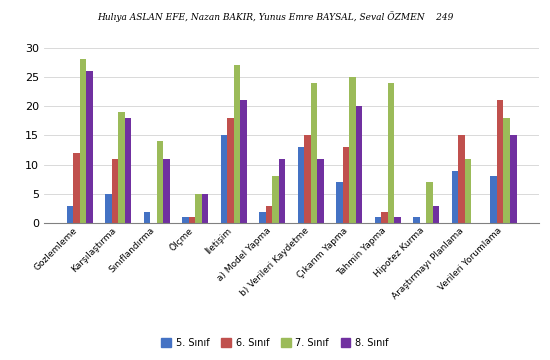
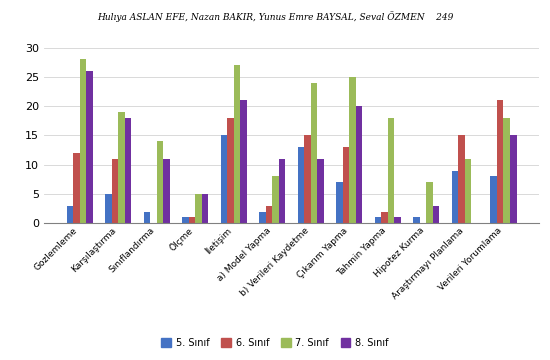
7. Sınıf/Tahmin Yapma: 24 -> 18
